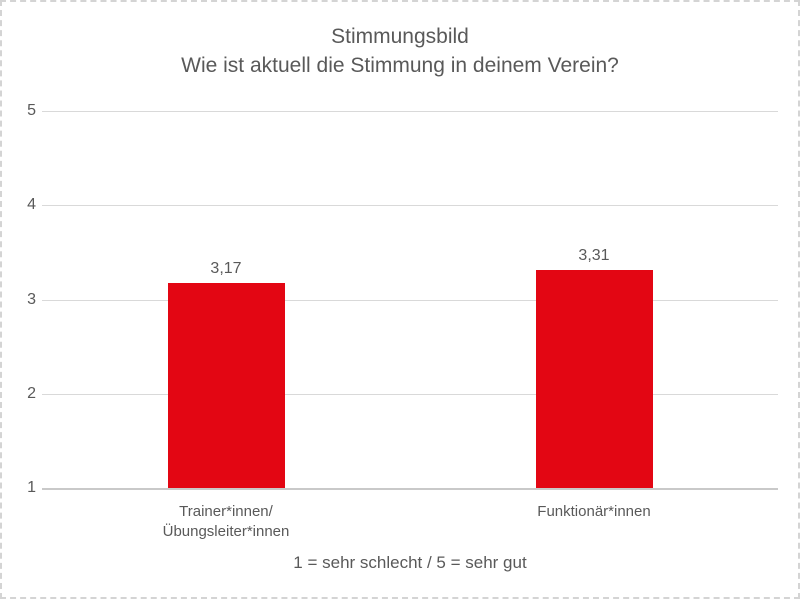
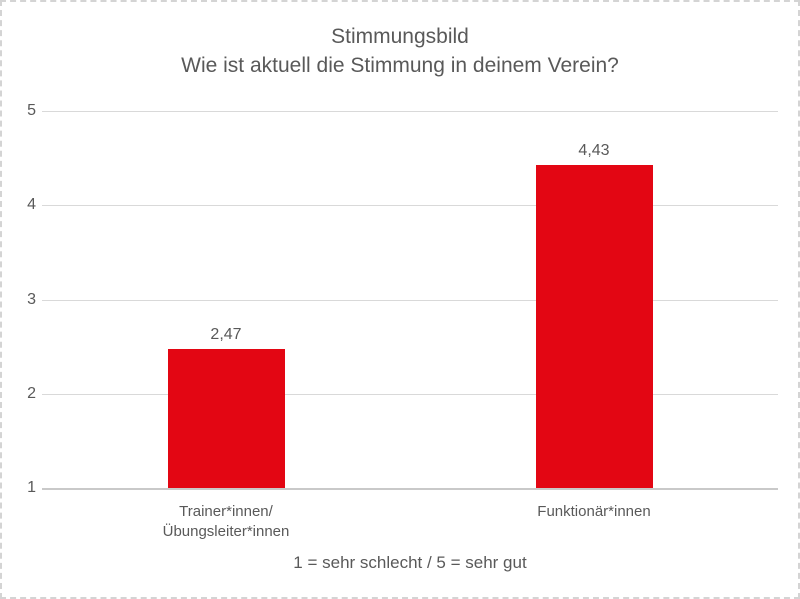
Trainer*innen/ Übungsleiter*innen: 3,17 -> 2,47
Funktionär*innen: 3,31 -> 4,43
